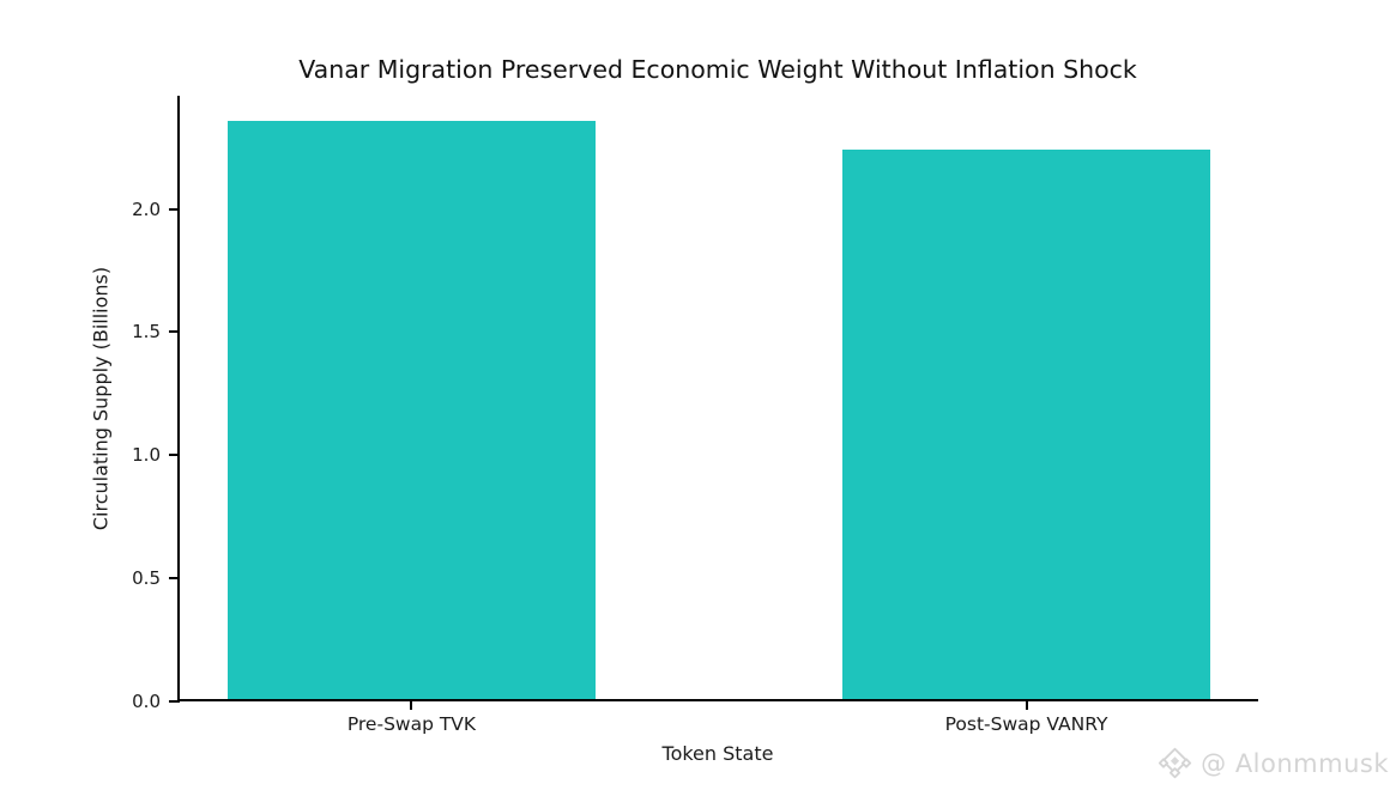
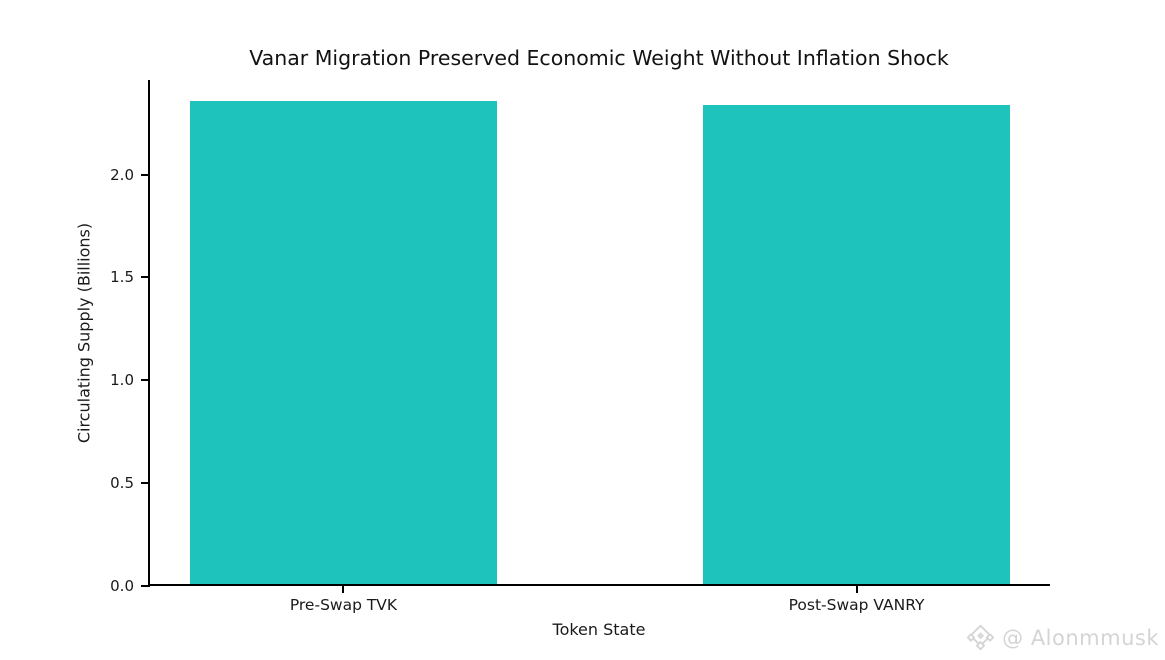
Post-Swap VANRY: 2.23 -> 2.33
